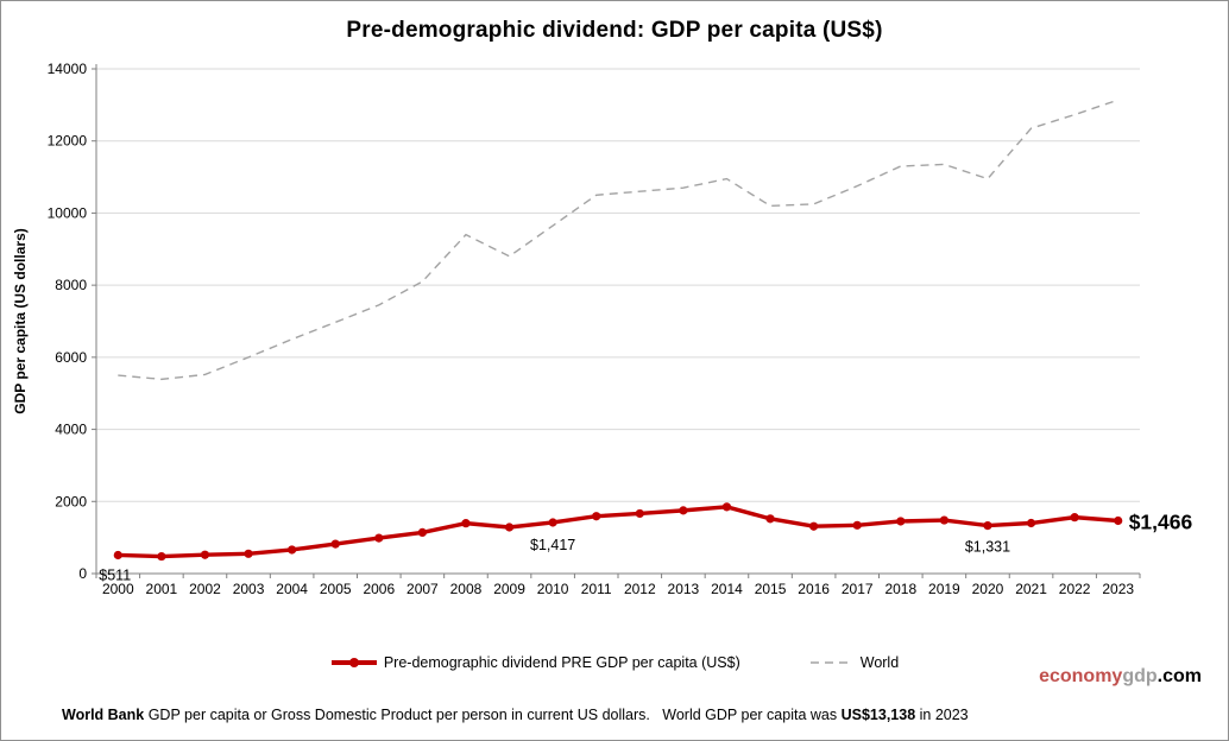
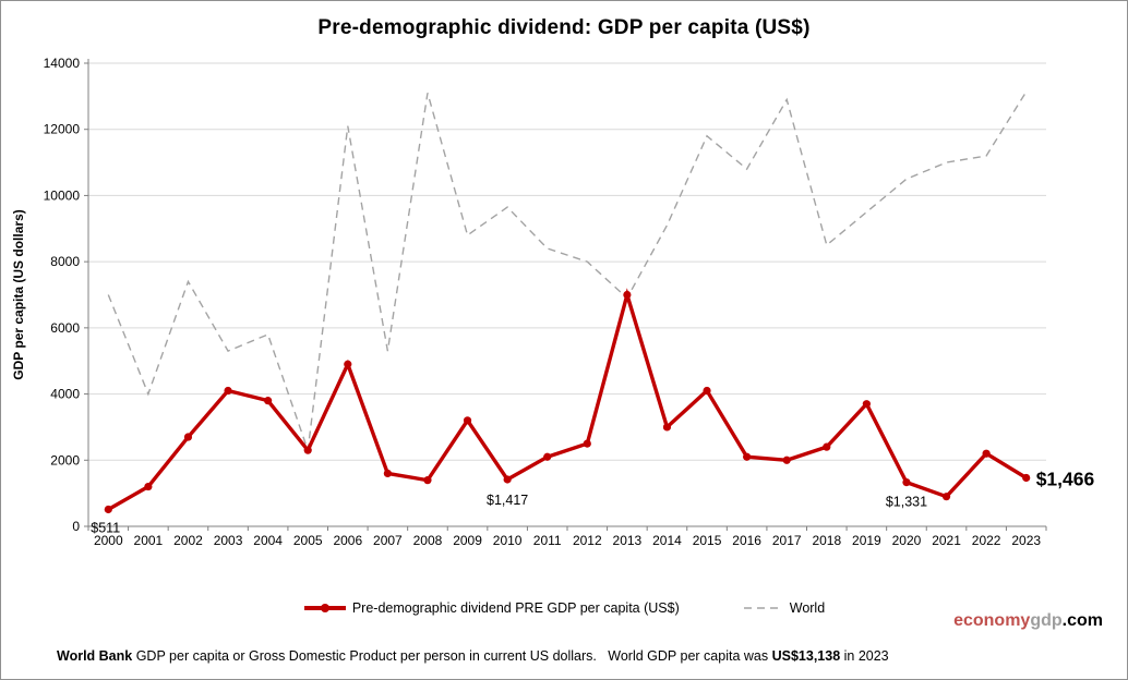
World/2000: 5500 -> 7000
Pre-demographic dividend PRE GDP per capita (US$)/2001: 500 -> 1200
World/2001: 5400 -> 4000
Pre-demographic dividend PRE GDP per capita (US$)/2002: 500 -> 2700
World/2002: 5500 -> 7400
Pre-demographic dividend PRE GDP per capita (US$)/2003: 600 -> 4100
World/2003: 6000 -> 5300
Pre-demographic dividend PRE GDP per capita (US$)/2004: 700 -> 3800
World/2004: 6500 -> 5800
Pre-demographic dividend PRE GDP per capita (US$)/2005: 800 -> 2300
World/2005: 7000 -> 2300
Pre-demographic dividend PRE GDP per capita (US$)/2006: 1000 -> 4900
World/2006: 7400 -> 12100
Pre-demographic dividend PRE GDP per capita (US$)/2007: 1100 -> 1600
World/2007: 8100 -> 5300
World/2008: 9400 -> 13100
Pre-demographic dividend PRE GDP per capita (US$)/2009: 1300 -> 3200
Pre-demographic dividend PRE GDP per capita (US$)/2011: 1600 -> 2100
World/2011: 10500 -> 8400
Pre-demographic dividend PRE GDP per capita (US$)/2012: 1700 -> 2500
World/2012: 10600 -> 8000
Pre-demographic dividend PRE GDP per capita (US$)/2013: 1800 -> 7000
World/2013: 10700 -> 6900
Pre-demographic dividend PRE GDP per capita (US$)/2014: 1800 -> 3000
World/2014: 11000 -> 9100
Pre-demographic dividend PRE GDP per capita (US$)/2015: 1500 -> 4100
World/2015: 10200 -> 11800
Pre-demographic dividend PRE GDP per capita (US$)/2016: 1300 -> 2100
World/2016: 10200 -> 10800
Pre-demographic dividend PRE GDP per capita (US$)/2017: 1300 -> 2000
World/2017: 10800 -> 12900
Pre-demographic dividend PRE GDP per capita (US$)/2018: 1400 -> 2400
World/2018: 11300 -> 8500
Pre-demographic dividend PRE GDP per capita (US$)/2019: 1500 -> 3700
World/2019: 11400 -> 9500
World/2020: 11000 -> 10500
Pre-demographic dividend PRE GDP per capita (US$)/2021: 1400 -> 900
World/2021: 12400 -> 11000
Pre-demographic dividend PRE GDP per capita (US$)/2022: 1600 -> 2200
World/2022: 12700 -> 11200
